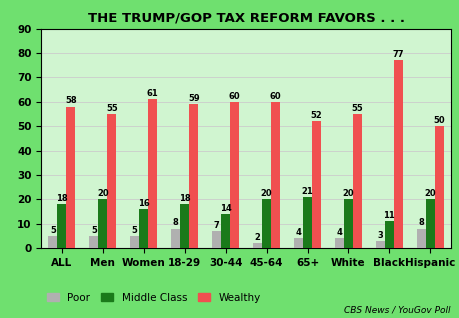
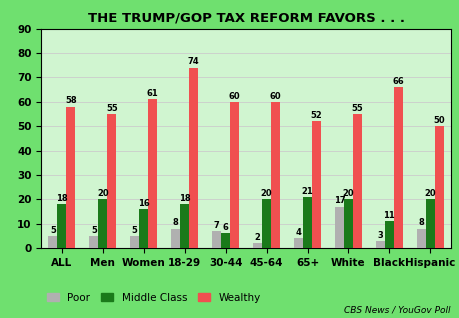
Wealthy/18-29: 59 -> 74
Middle Class/30-44: 14 -> 6
Poor/White: 4 -> 17
Wealthy/Black: 77 -> 66
